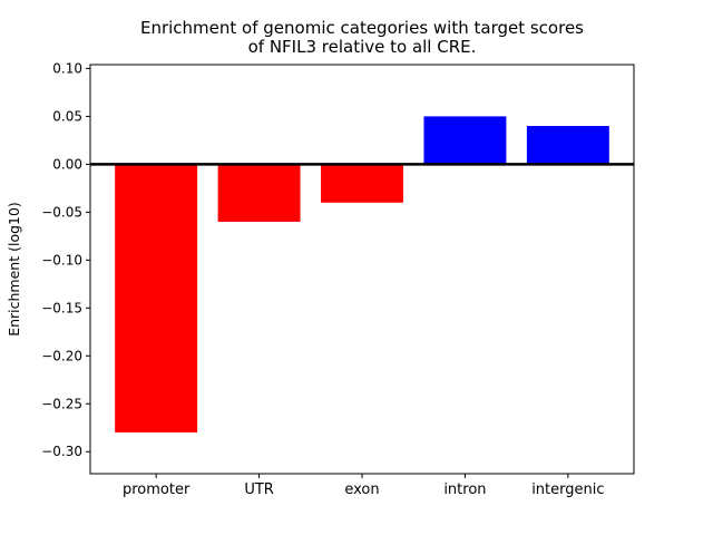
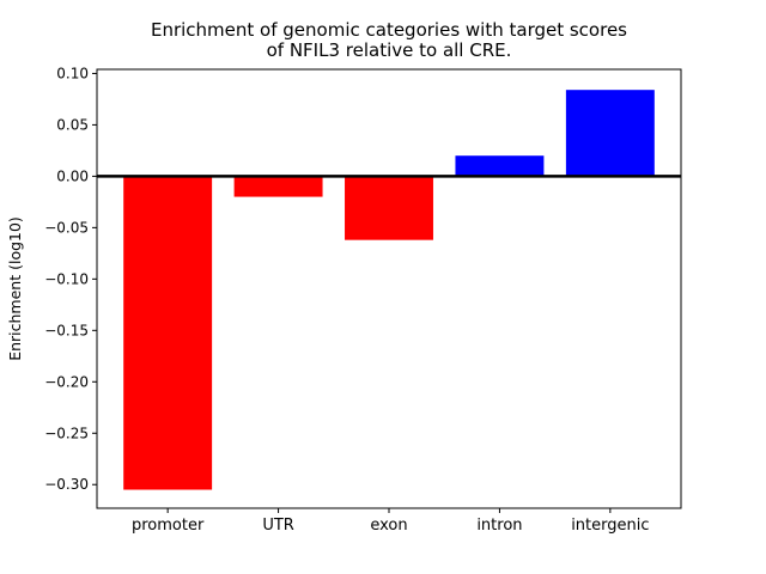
promoter: -0.28 -> -0.30
UTR: -0.06 -> -0.02
exon: -0.04 -> -0.06
intron: 0.05 -> 0.02
intergenic: 0.04 -> 0.08
